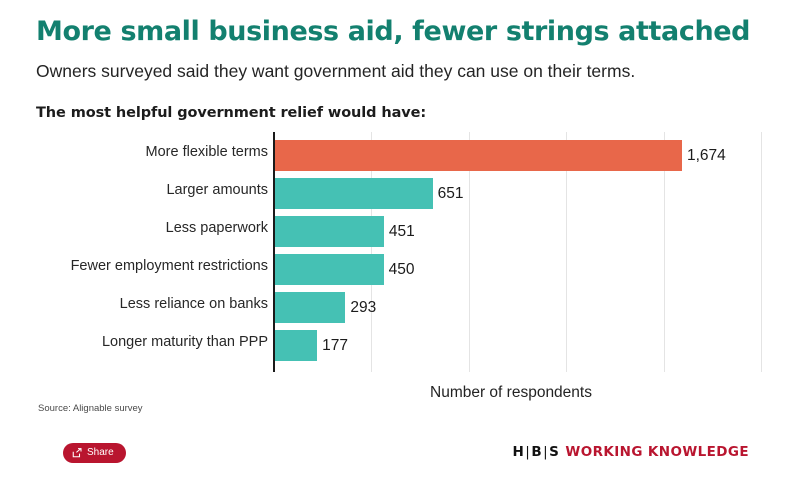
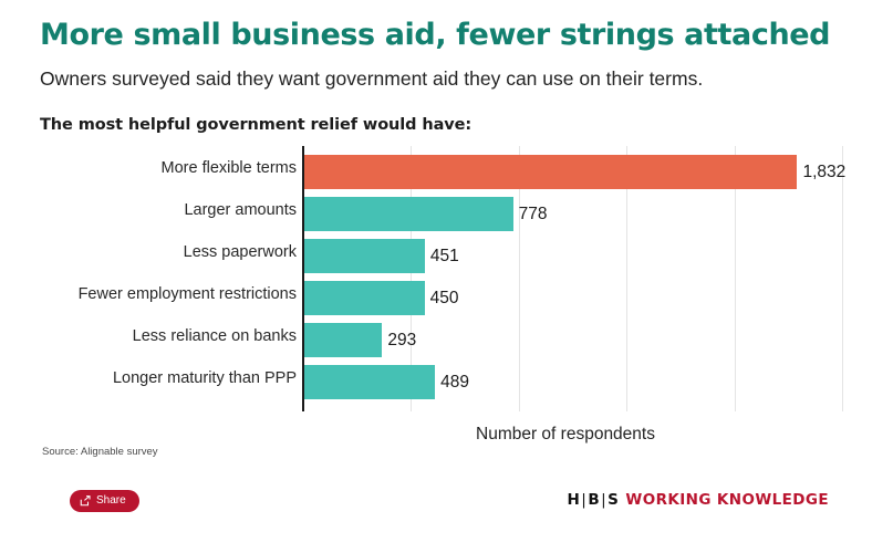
More flexible terms: 1,674 -> 1,832
Larger amounts: 651 -> 778
Longer maturity than PPP: 177 -> 489
